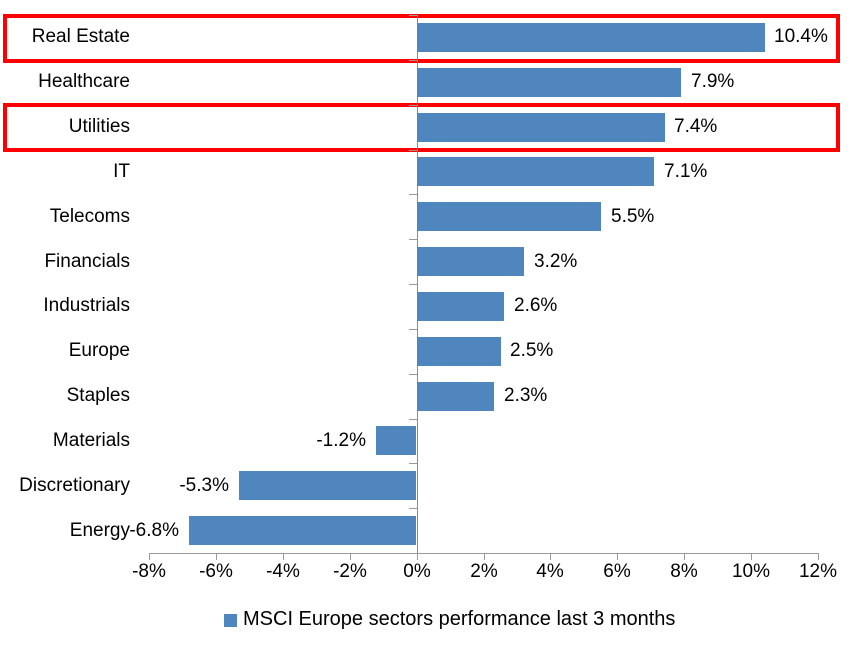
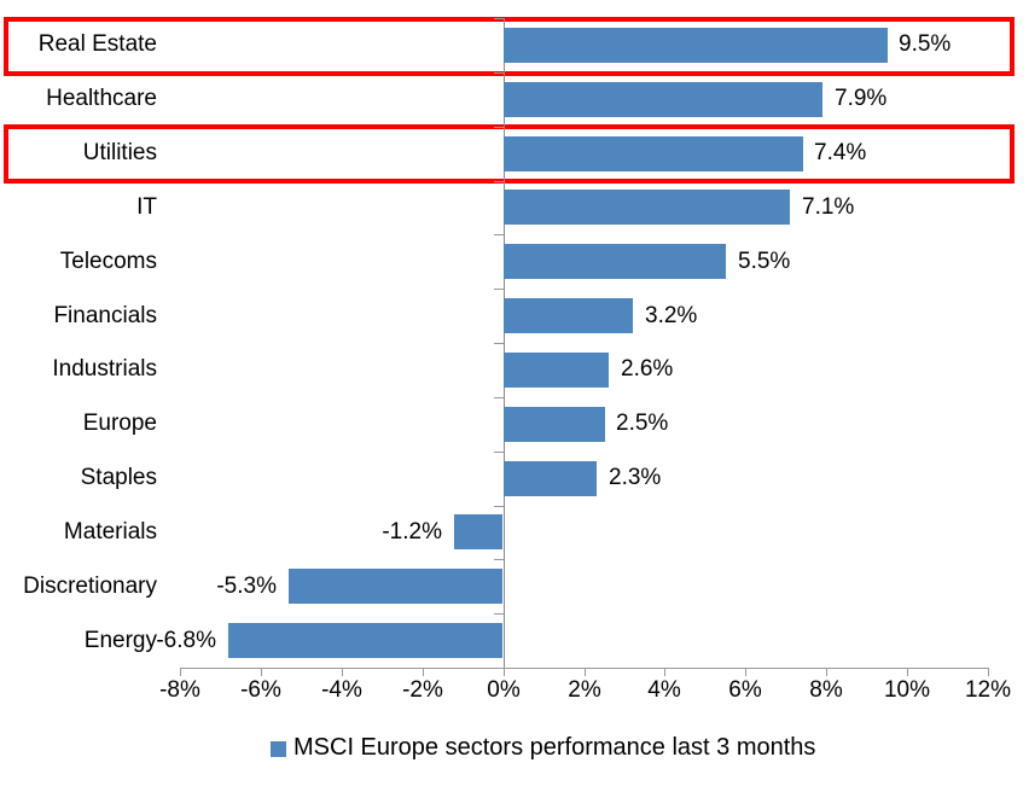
Real Estate: 10.4% -> 9.5%
